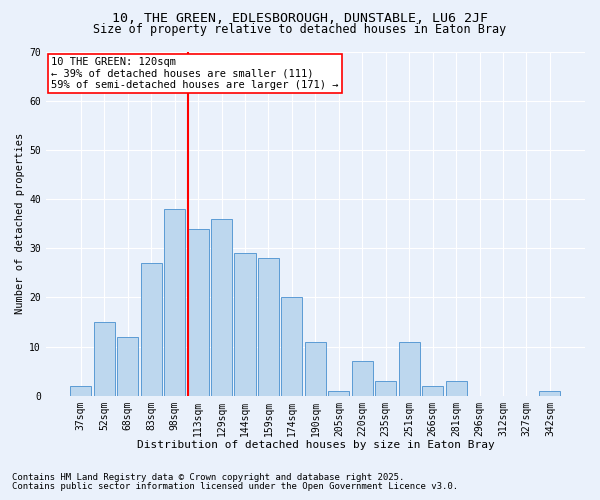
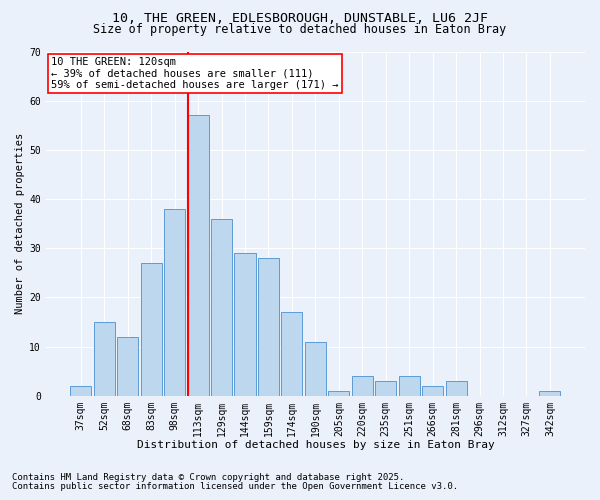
113sqm: 34 -> 57
174sqm: 20 -> 17
220sqm: 7 -> 4
251sqm: 11 -> 4
